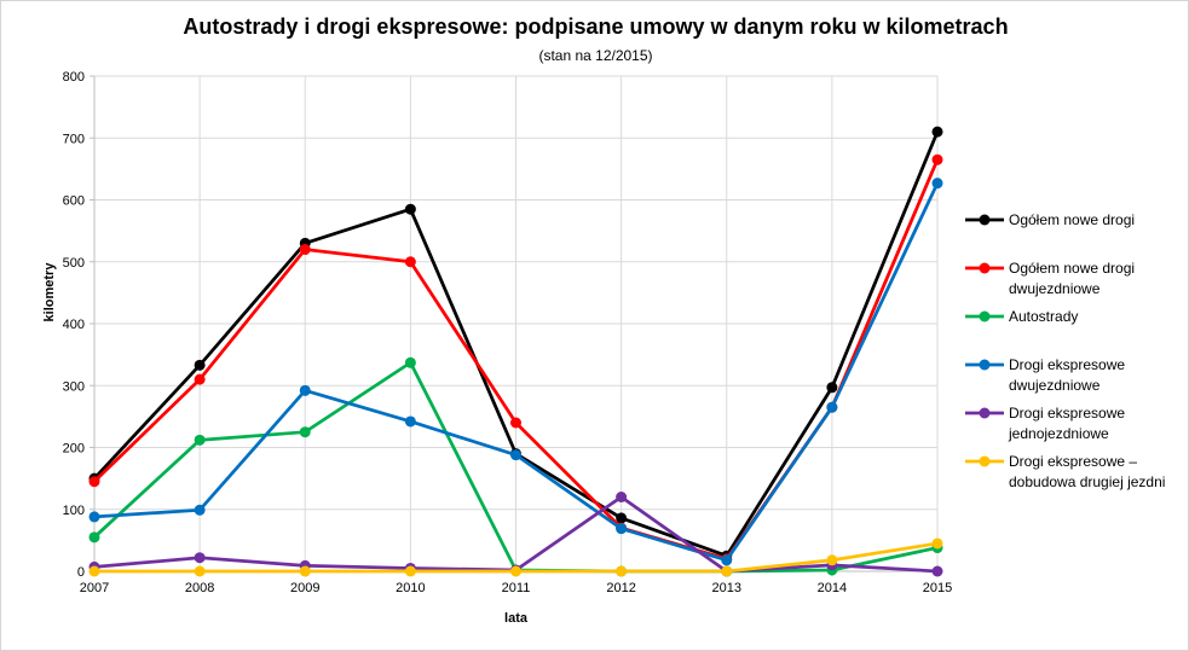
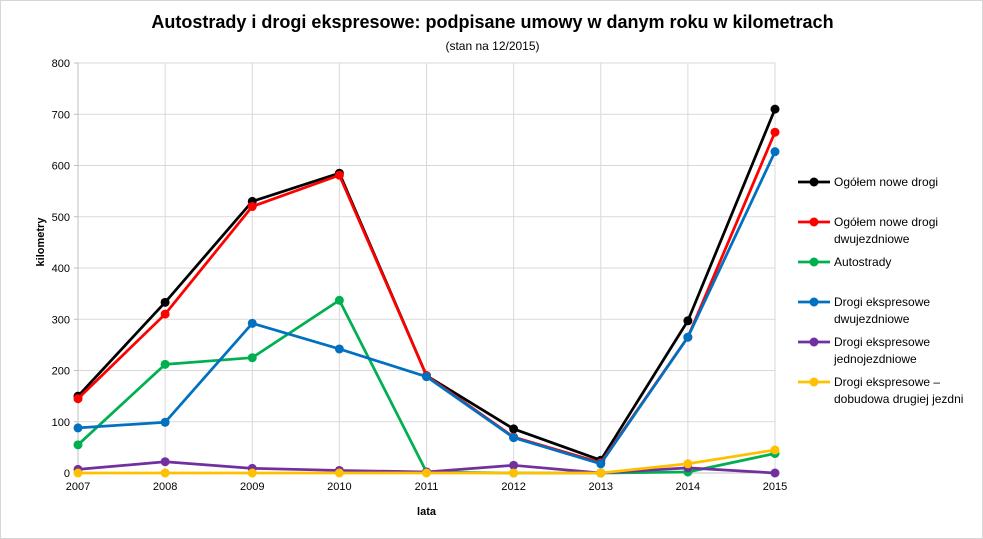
Ogółem nowe drogi dwujezdniowe/2010: 500 -> 580
Ogółem nowe drogi dwujezdniowe/2011: 240 -> 190
Drogi ekspresowe jednojezdniowe/2012: 120 -> 20
